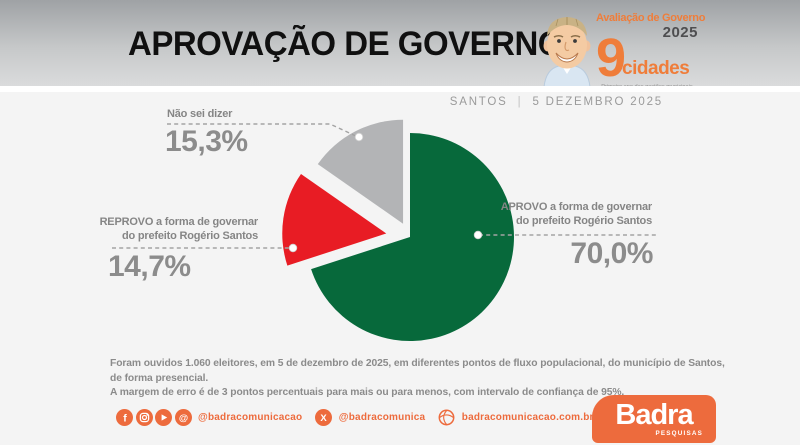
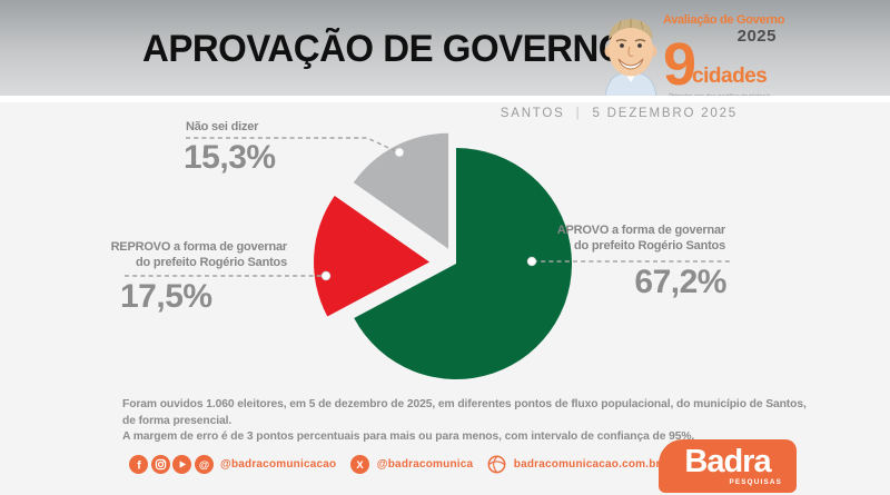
APROVO a forma de governar do prefeito Rogério Santos: 70,0% -> 67,2%
REPROVO a forma de governar do prefeito Rogério Santos: 14,7% -> 17,5%
